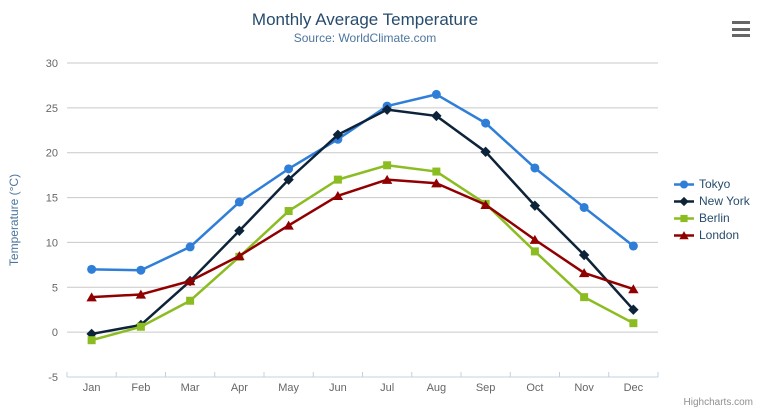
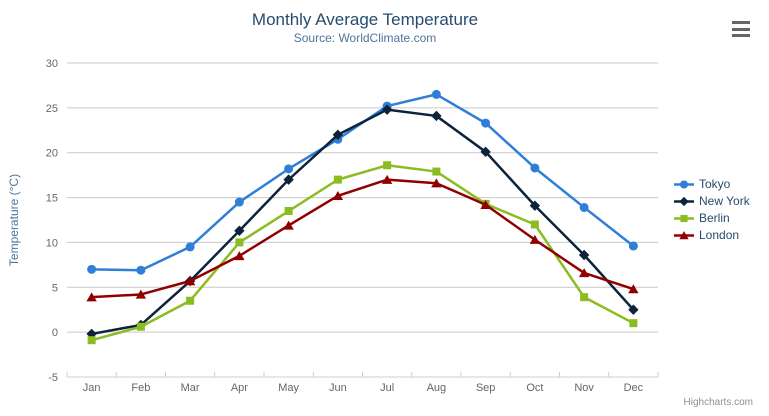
Berlin/Apr: 8 -> 10
Berlin/Oct: 9 -> 12
